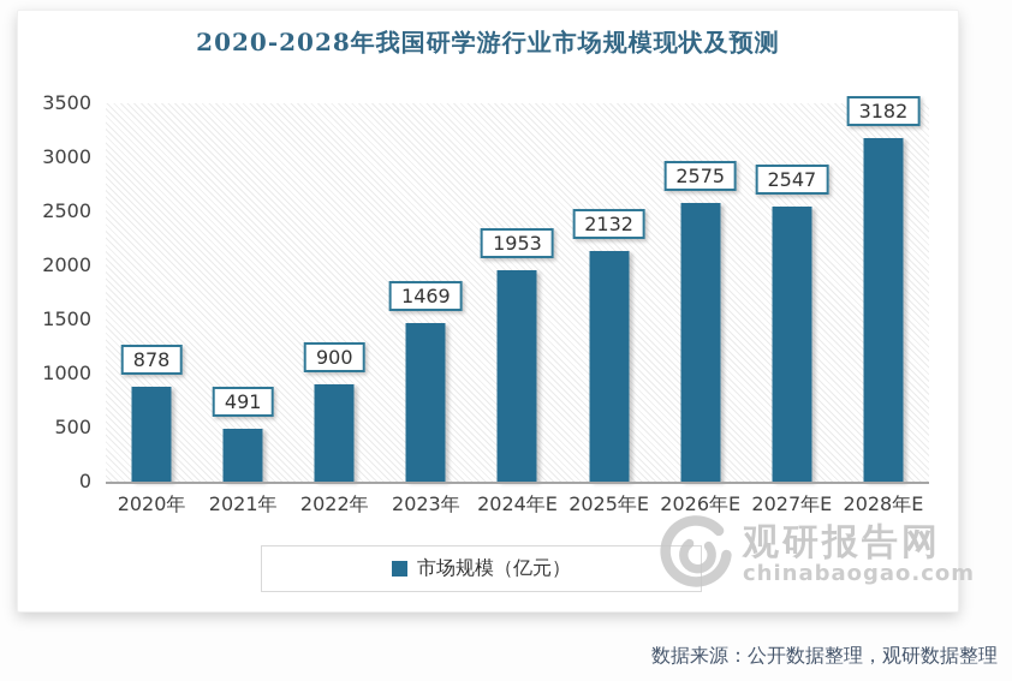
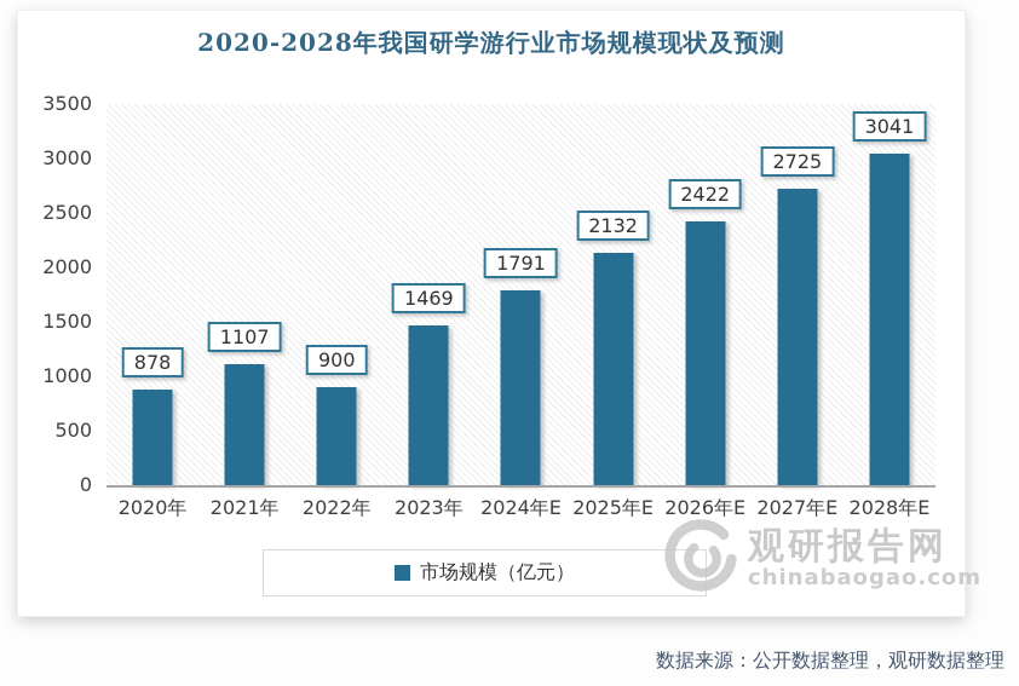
2021年: 491 -> 1107
2024年E: 1953 -> 1791
2026年E: 2575 -> 2422
2027年E: 2547 -> 2725
2028年E: 3182 -> 3041
